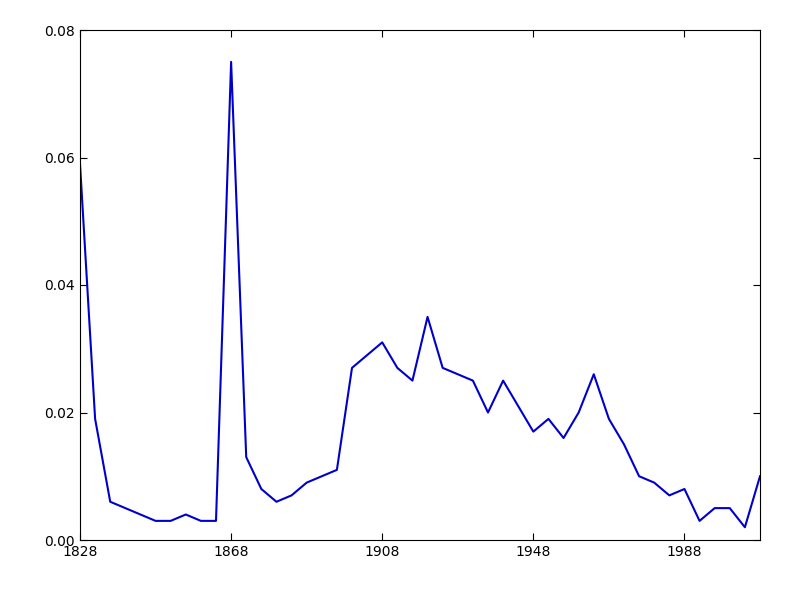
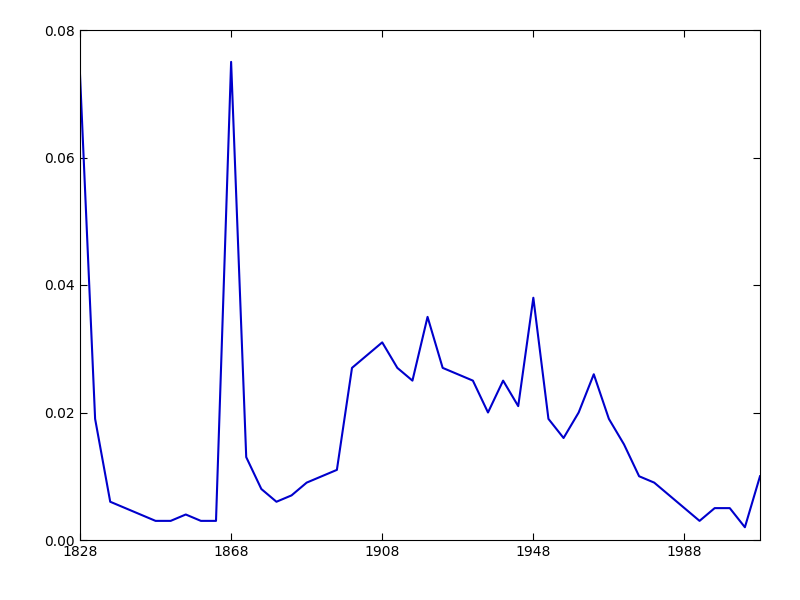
1828: 0.059 -> 0.073
1948: 0.017 -> 0.038
1988: 0.008 -> 0.005
